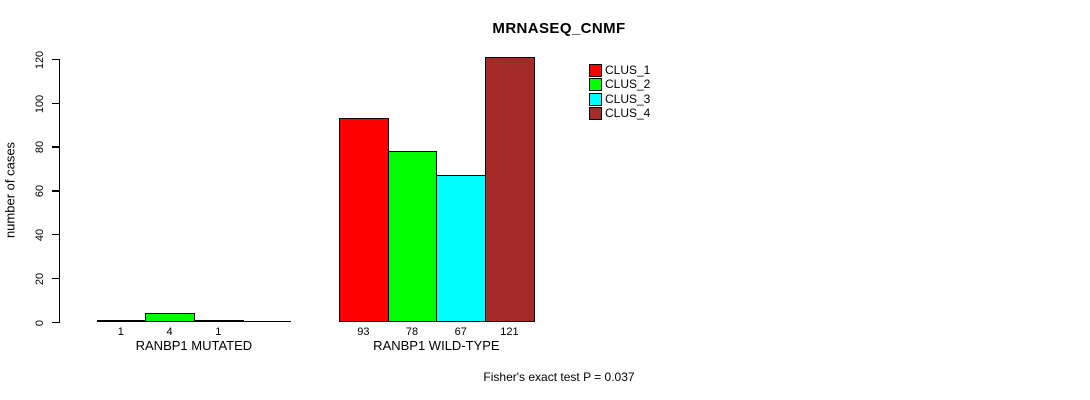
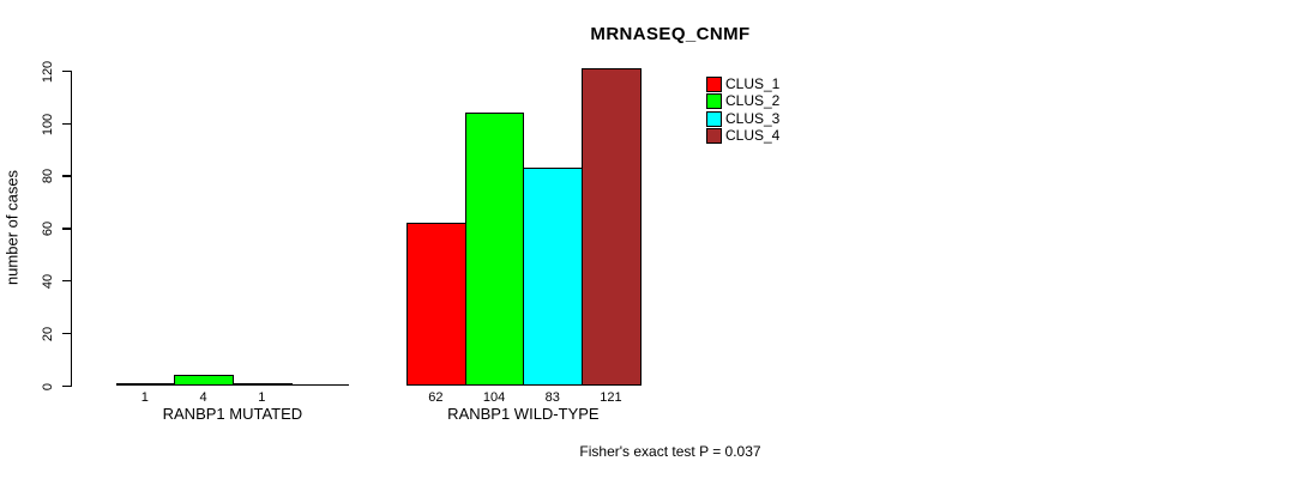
CLUS_1/RANBP1 WILD-TYPE: 93 -> 62
CLUS_2/RANBP1 WILD-TYPE: 78 -> 104
CLUS_3/RANBP1 WILD-TYPE: 67 -> 83
